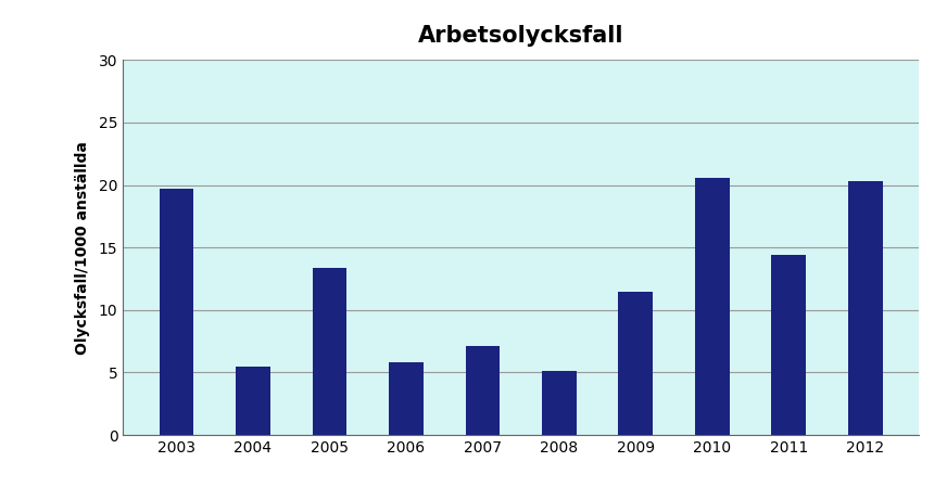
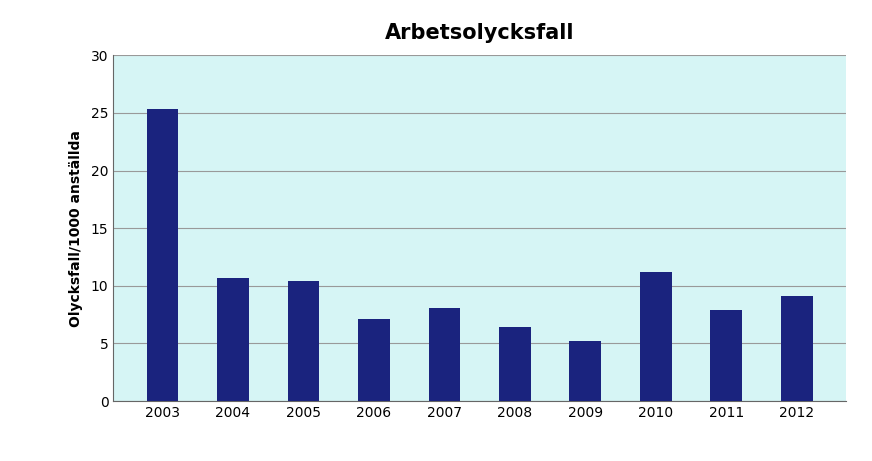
2003: 19.7 -> 25.3
2004: 5.5 -> 10.7
2005: 13.4 -> 10.4
2006: 5.8 -> 7.1
2007: 7.1 -> 8.1
2008: 5.1 -> 6.4
2009: 11.5 -> 5.2
2010: 20.6 -> 11.2
2011: 14.4 -> 7.9
2012: 20.3 -> 9.1
